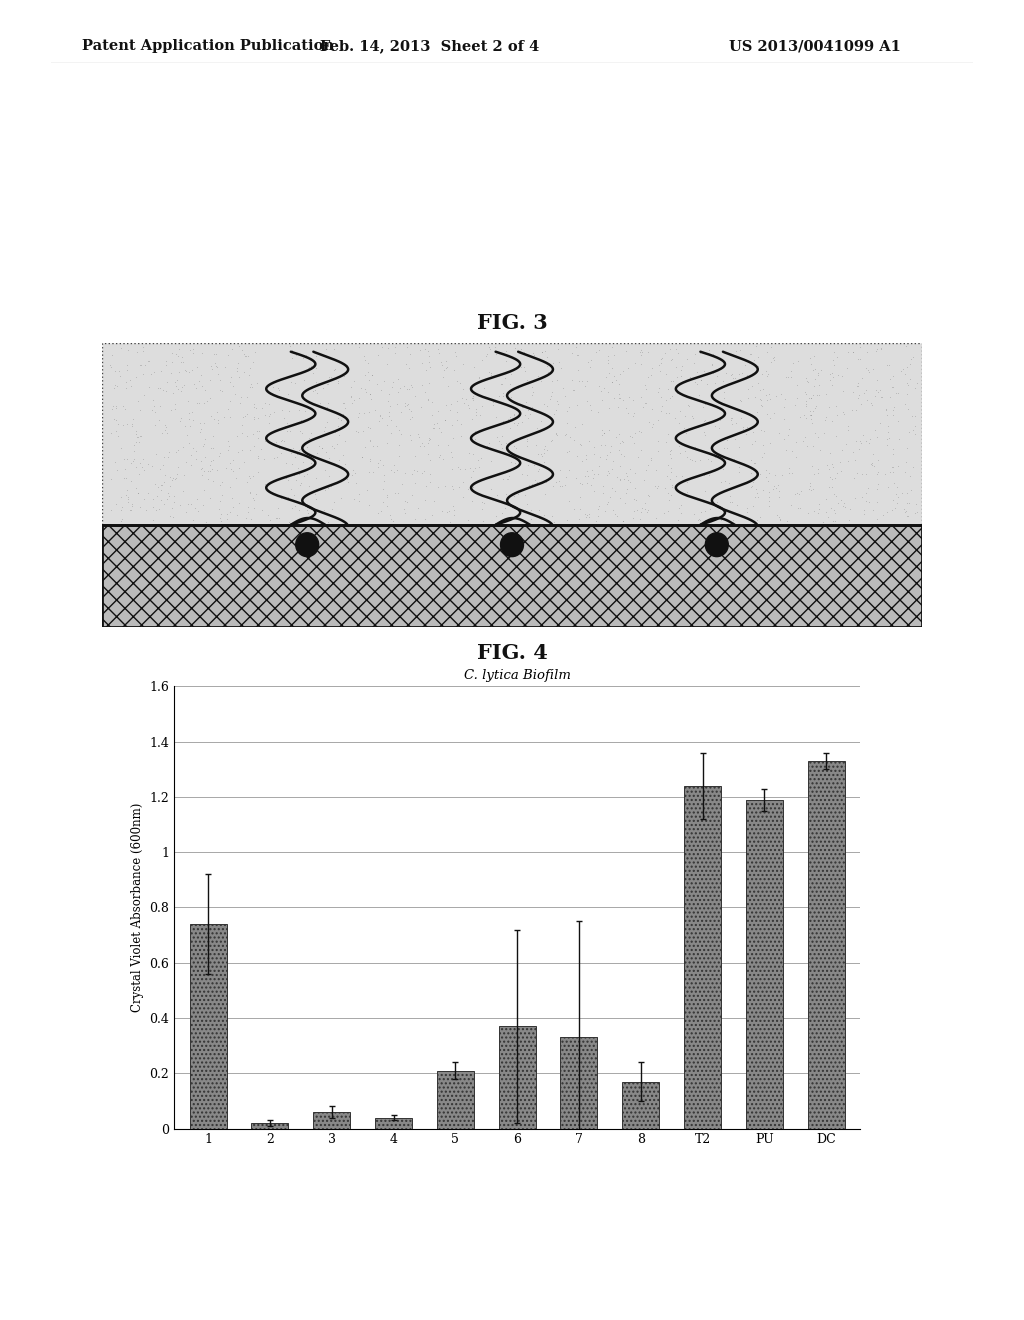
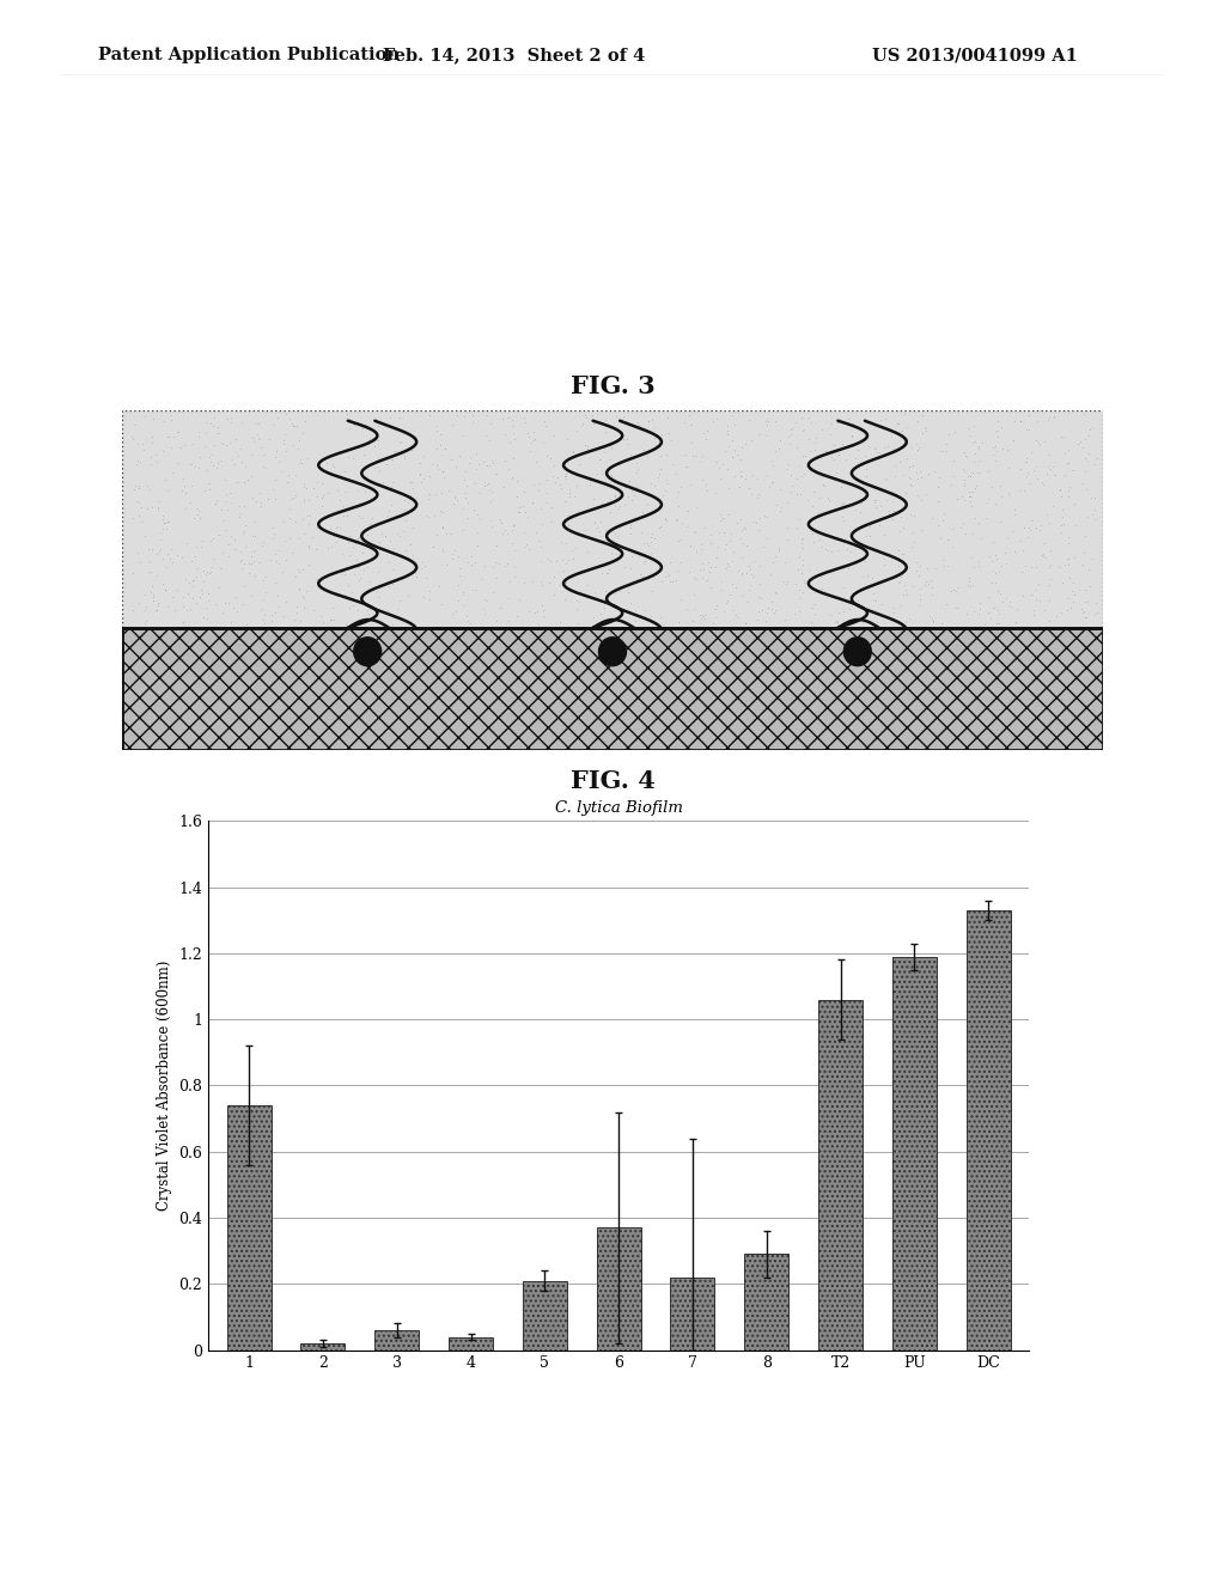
C. lytica Biofilm/7: 0.33 -> 0.22
C. lytica Biofilm/8: 0.17 -> 0.29
C. lytica Biofilm/T2: 1.24 -> 1.06
